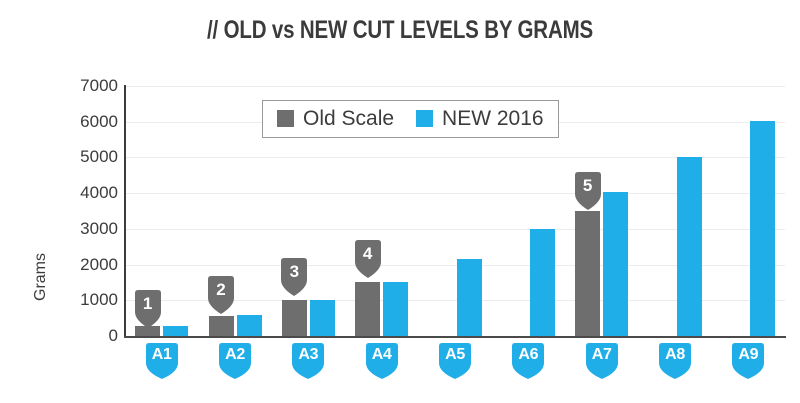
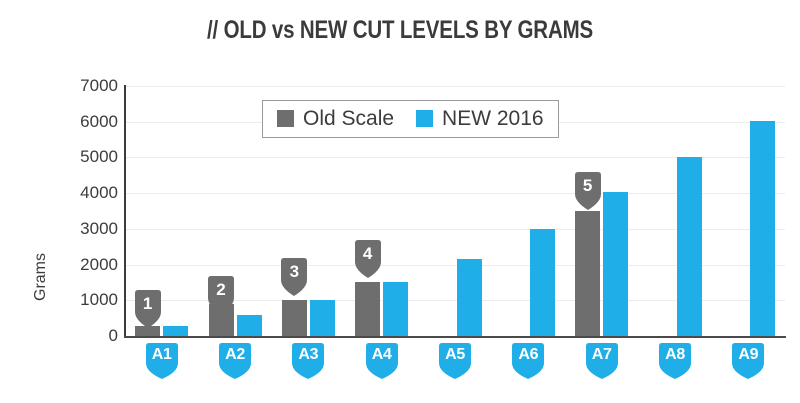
Old Scale/A2: 600 -> 900
